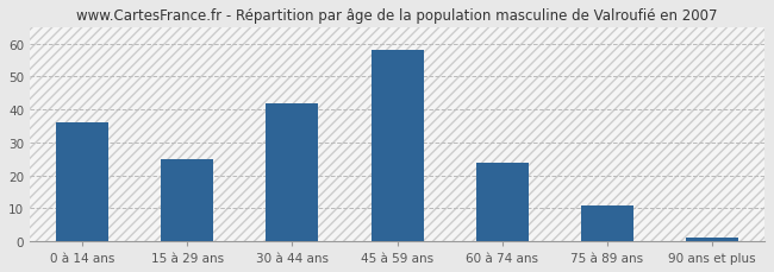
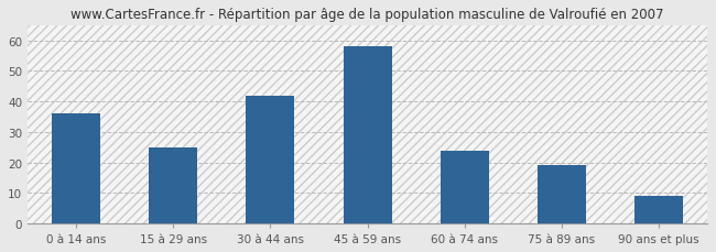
75 à 89 ans: 11 -> 19
90 ans et plus: 1 -> 9
